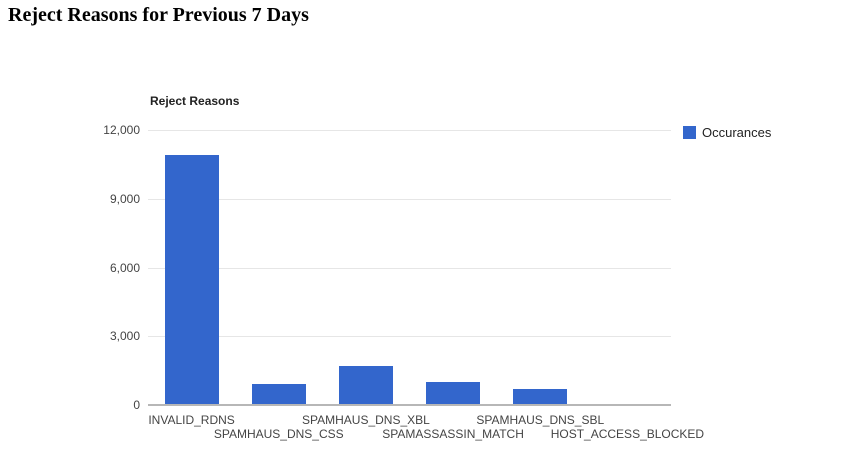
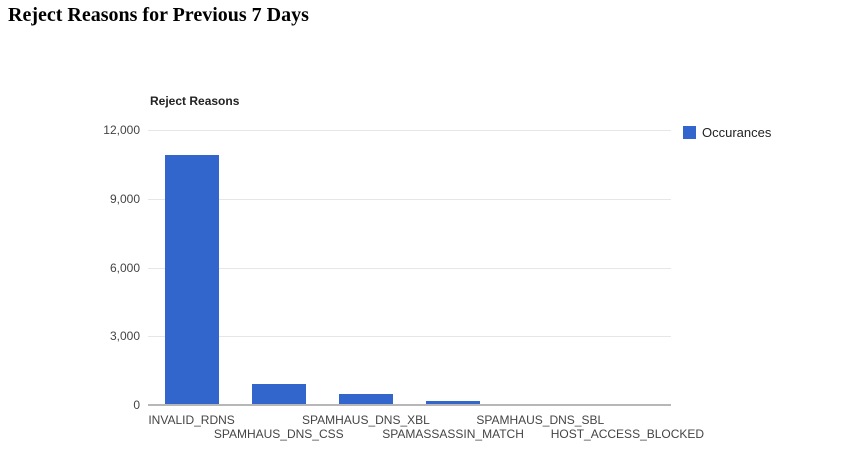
SPAMHAUS_DNS_XBL: 1700 -> 500
SPAMASSASSIN_MATCH: 1000 -> 200
SPAMHAUS_DNS_SBL: 700 -> 100
